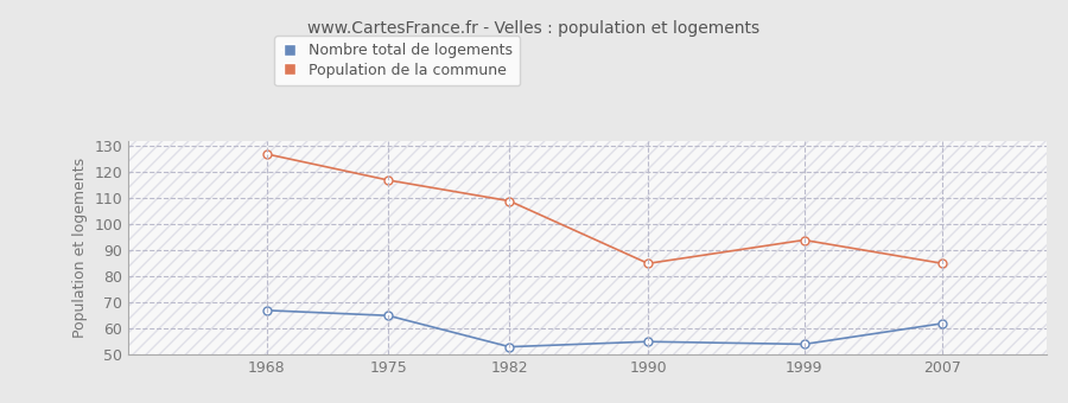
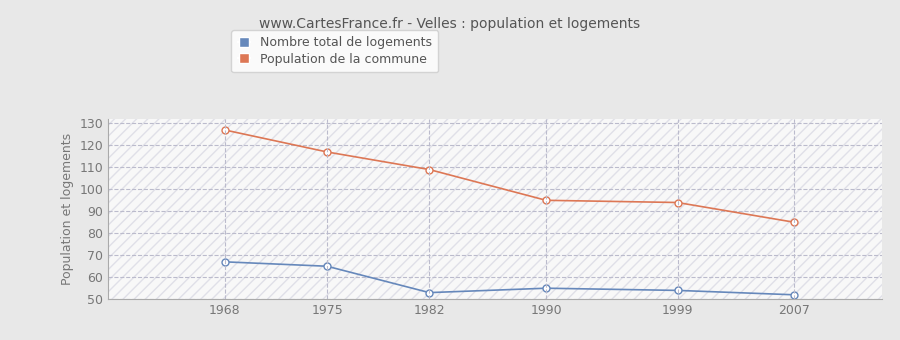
Population de la commune/1990: 85 -> 95
Nombre total de logements/2007: 62 -> 52
